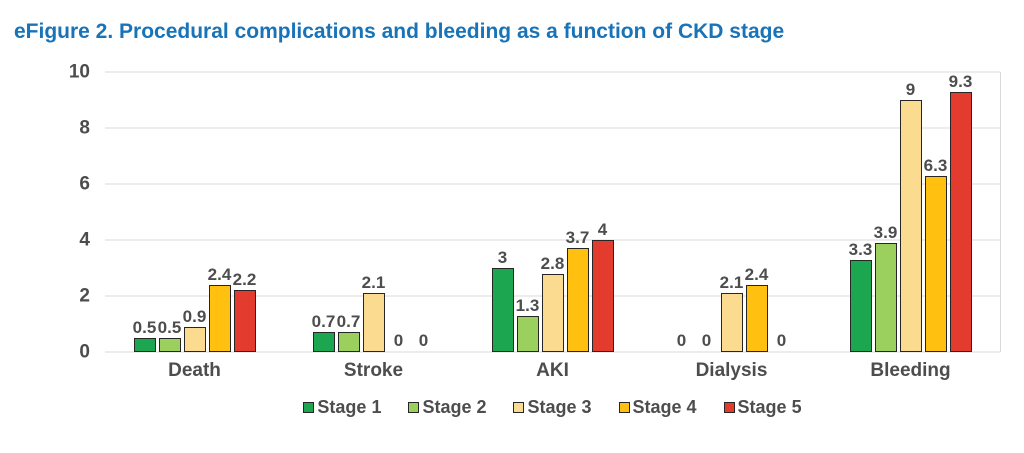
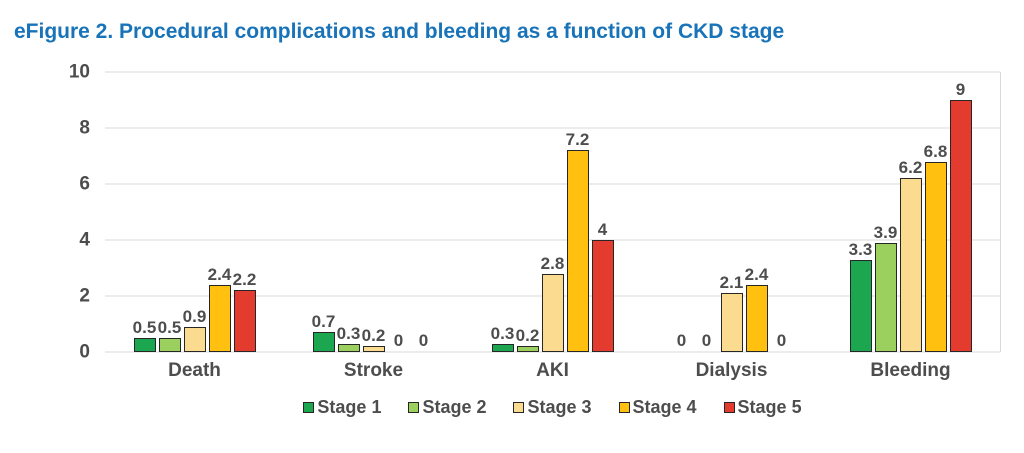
Stage 2/Stroke: 0.7 -> 0.3
Stage 3/Stroke: 2.1 -> 0.2
Stage 1/AKI: 3 -> 0.3
Stage 2/AKI: 1.3 -> 0.2
Stage 4/AKI: 3.7 -> 7.2
Stage 3/Bleeding: 9 -> 6.2
Stage 4/Bleeding: 6.3 -> 6.8
Stage 5/Bleeding: 9.3 -> 9
